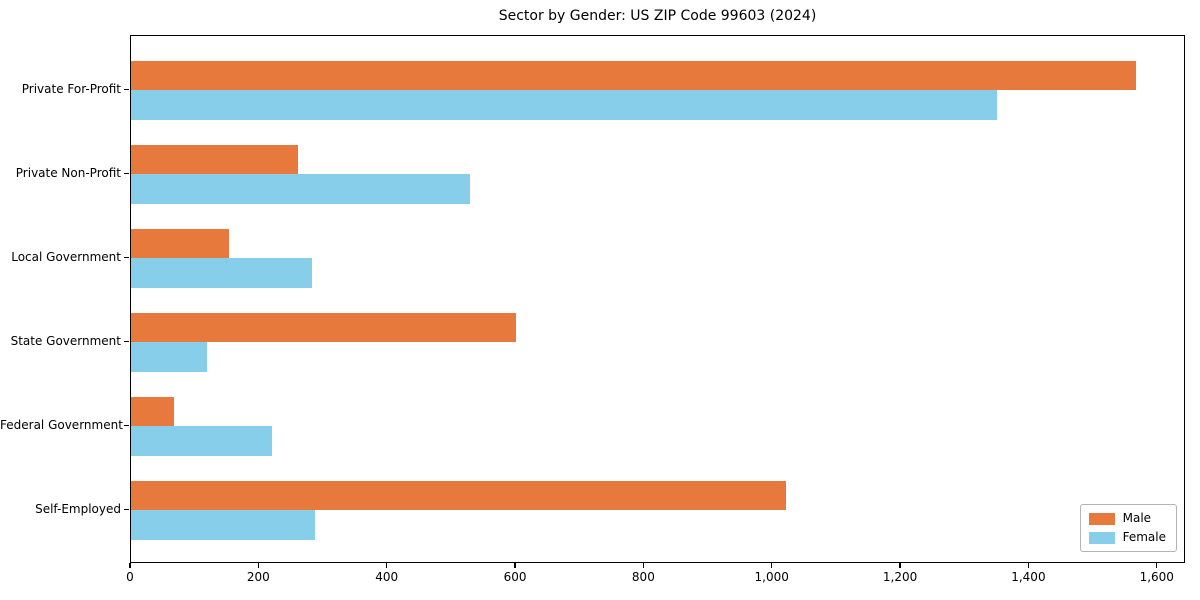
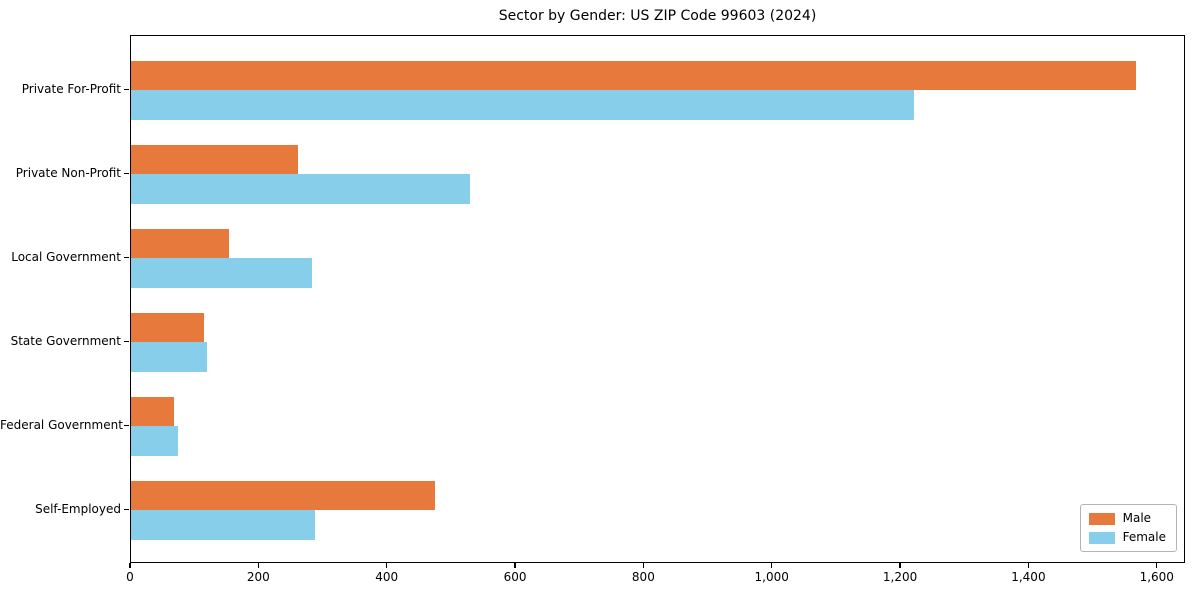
Female/Private For-Profit: 1350 -> 1220
Male/State Government: 600 -> 110
Female/Federal Government: 220 -> 70
Male/Self-Employed: 1020 -> 470
